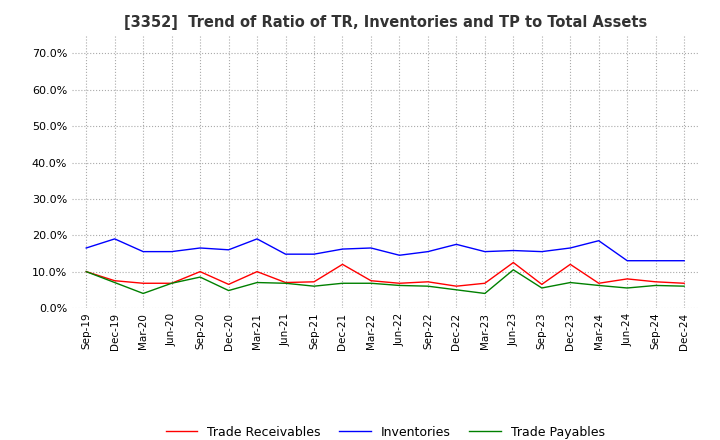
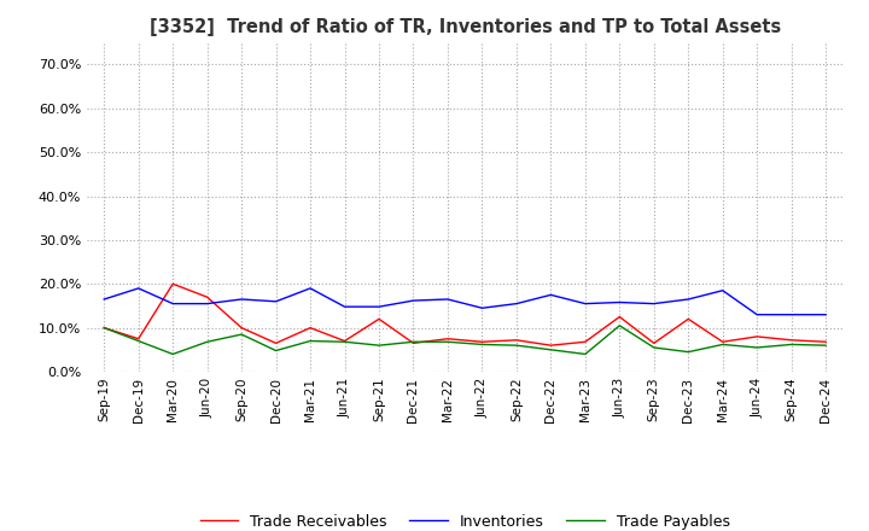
Trade Receivables/Mar-20: 6.8% -> 20.0%
Trade Receivables/Jun-20: 6.8% -> 17.0%
Trade Receivables/Sep-21: 7.2% -> 12.0%
Trade Receivables/Dec-21: 12.0% -> 6.5%
Trade Payables/Dec-23: 7.0% -> 4.5%
